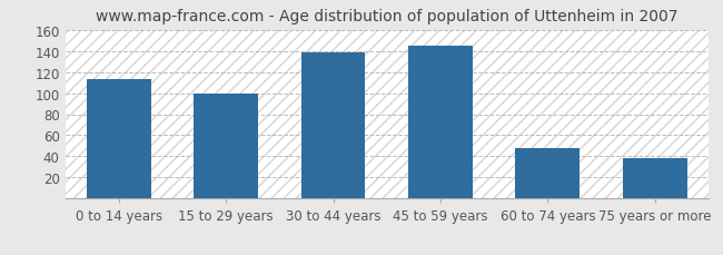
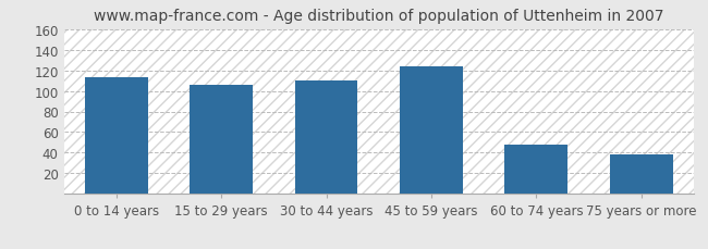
15 to 29 years: 99 -> 106
30 to 44 years: 138 -> 110
45 to 59 years: 145 -> 124
